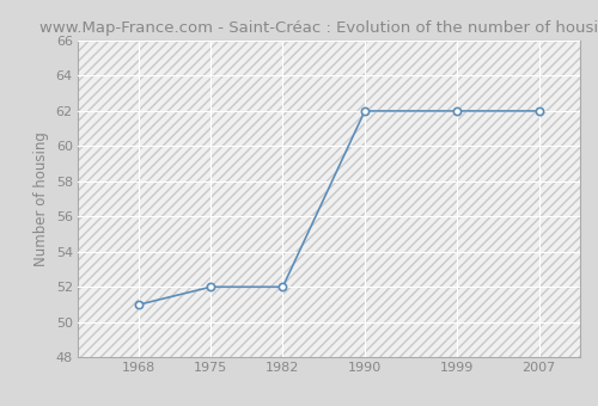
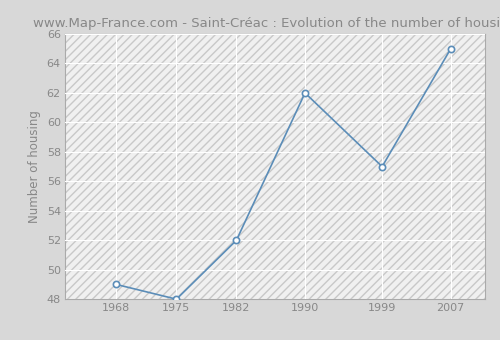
1968: 51 -> 49
1975: 52 -> 48
1999: 62 -> 57
2007: 62 -> 65
